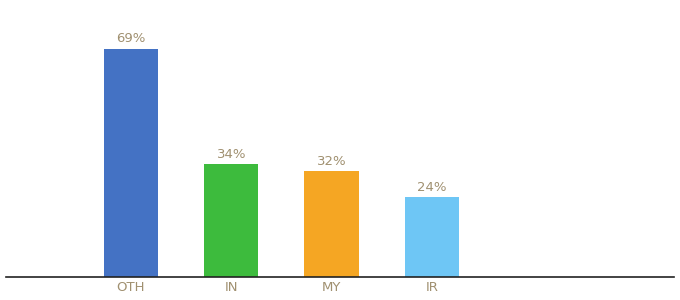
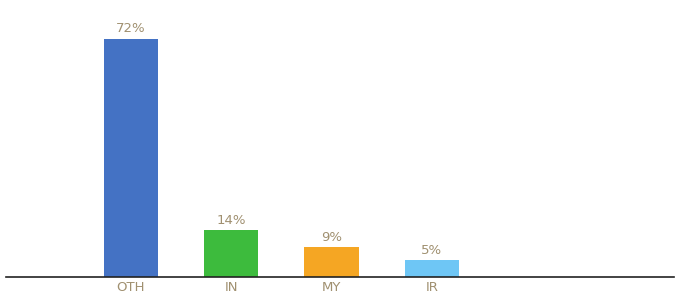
OTH: 69% -> 72%
IN: 34% -> 14%
MY: 32% -> 9%
IR: 24% -> 5%
